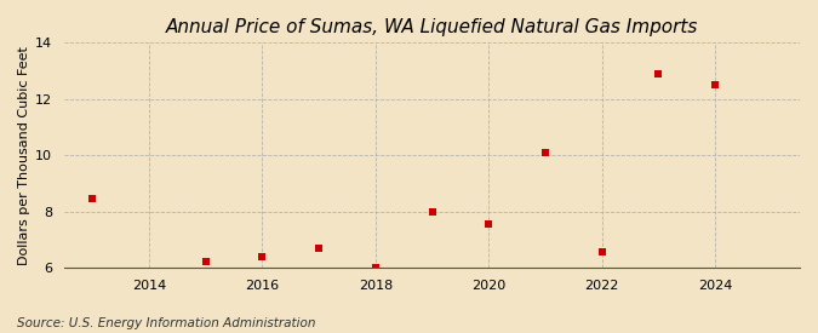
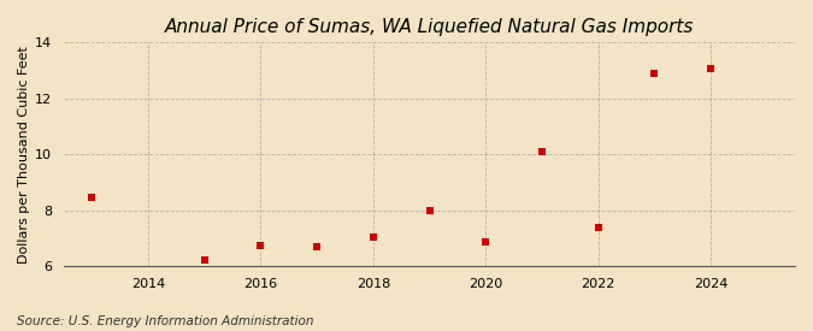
2016: 6.40 -> 6.75
2018: 6.00 -> 7.05
2020: 7.55 -> 6.85
2022: 6.55 -> 7.40
2024: 12.50 -> 13.05
